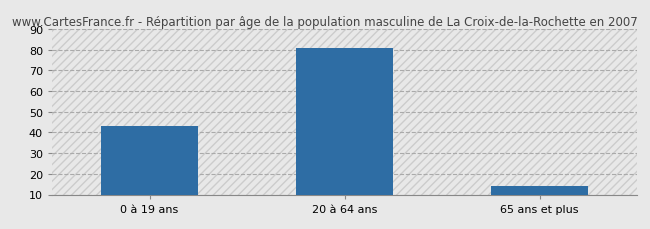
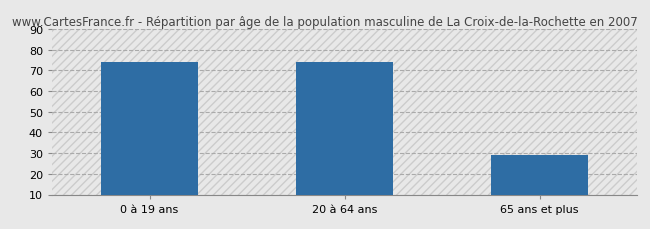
0 à 19 ans: 43 -> 74
20 à 64 ans: 81 -> 74
65 ans et plus: 14 -> 29
